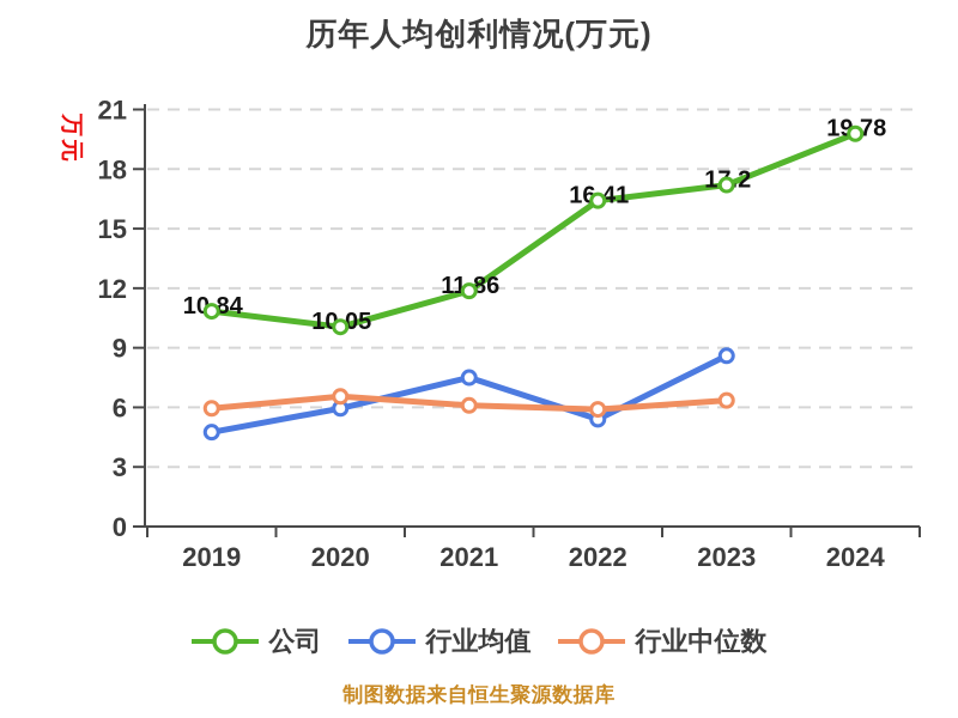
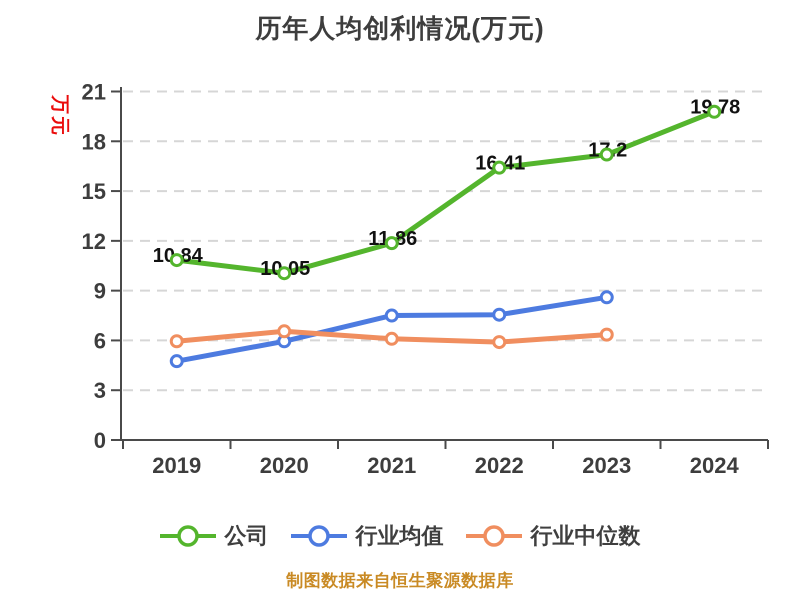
行业均值/2022: 5.4 -> 7.5
